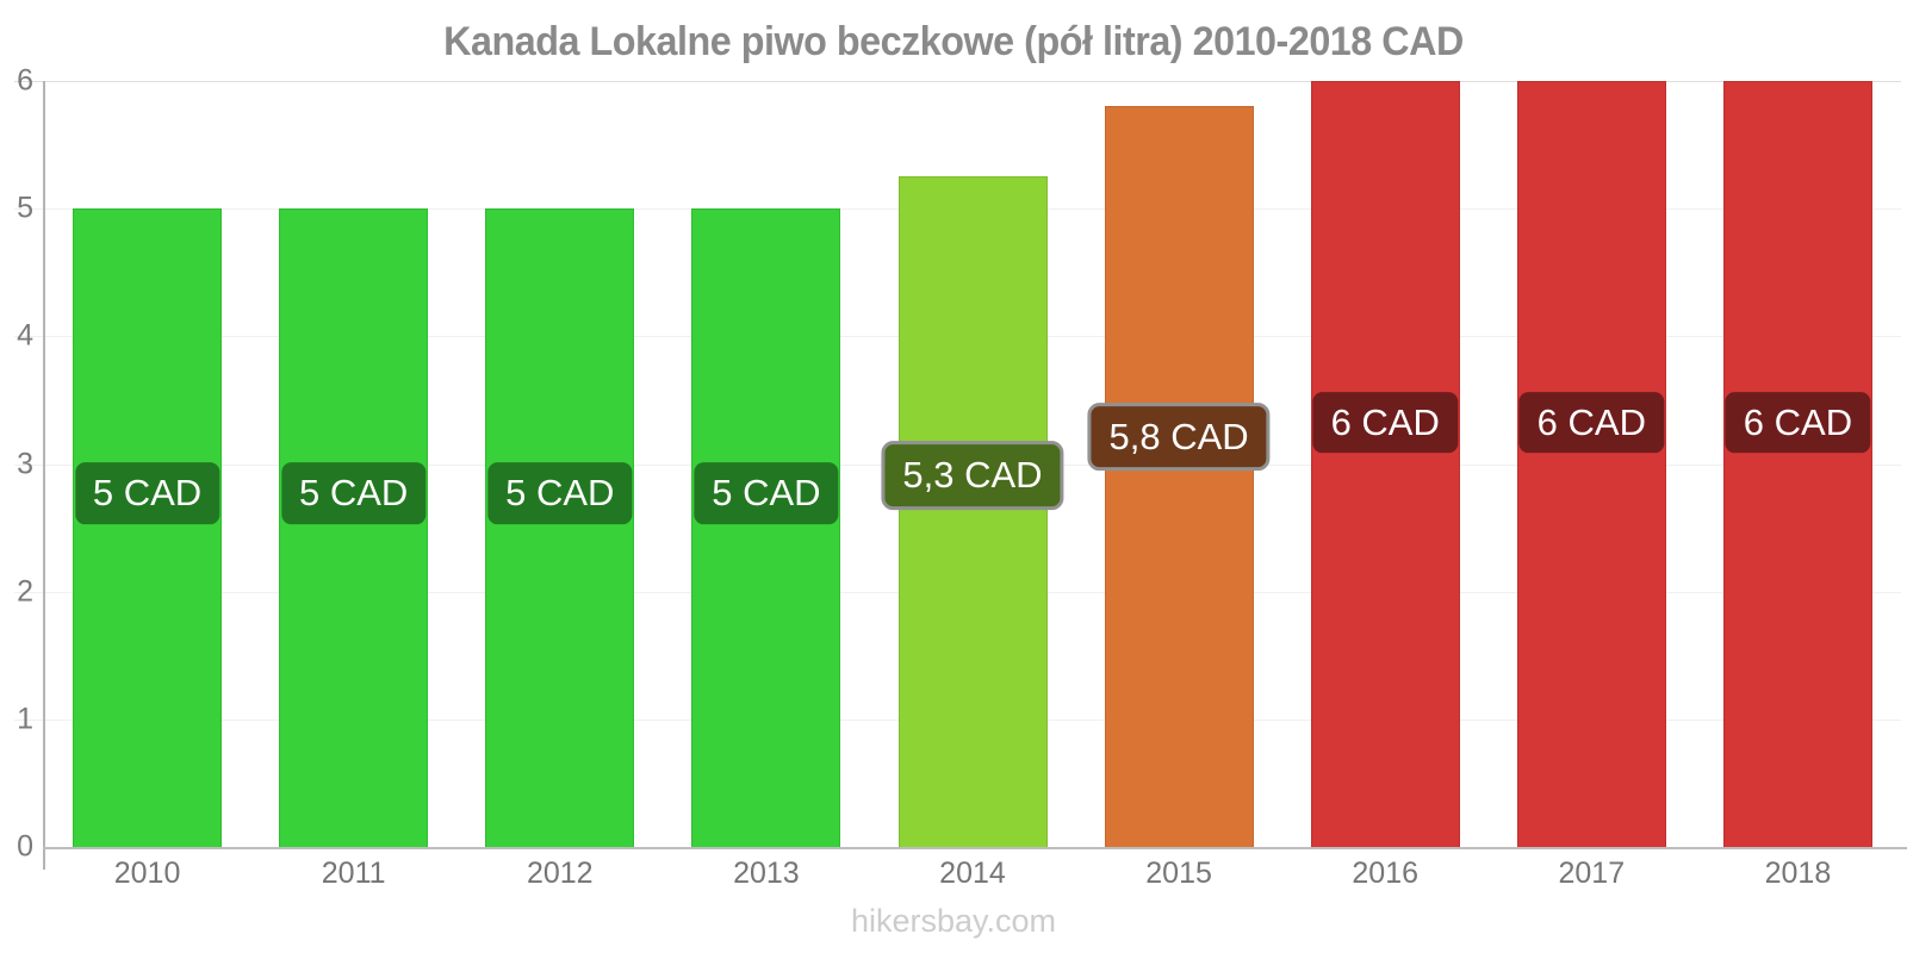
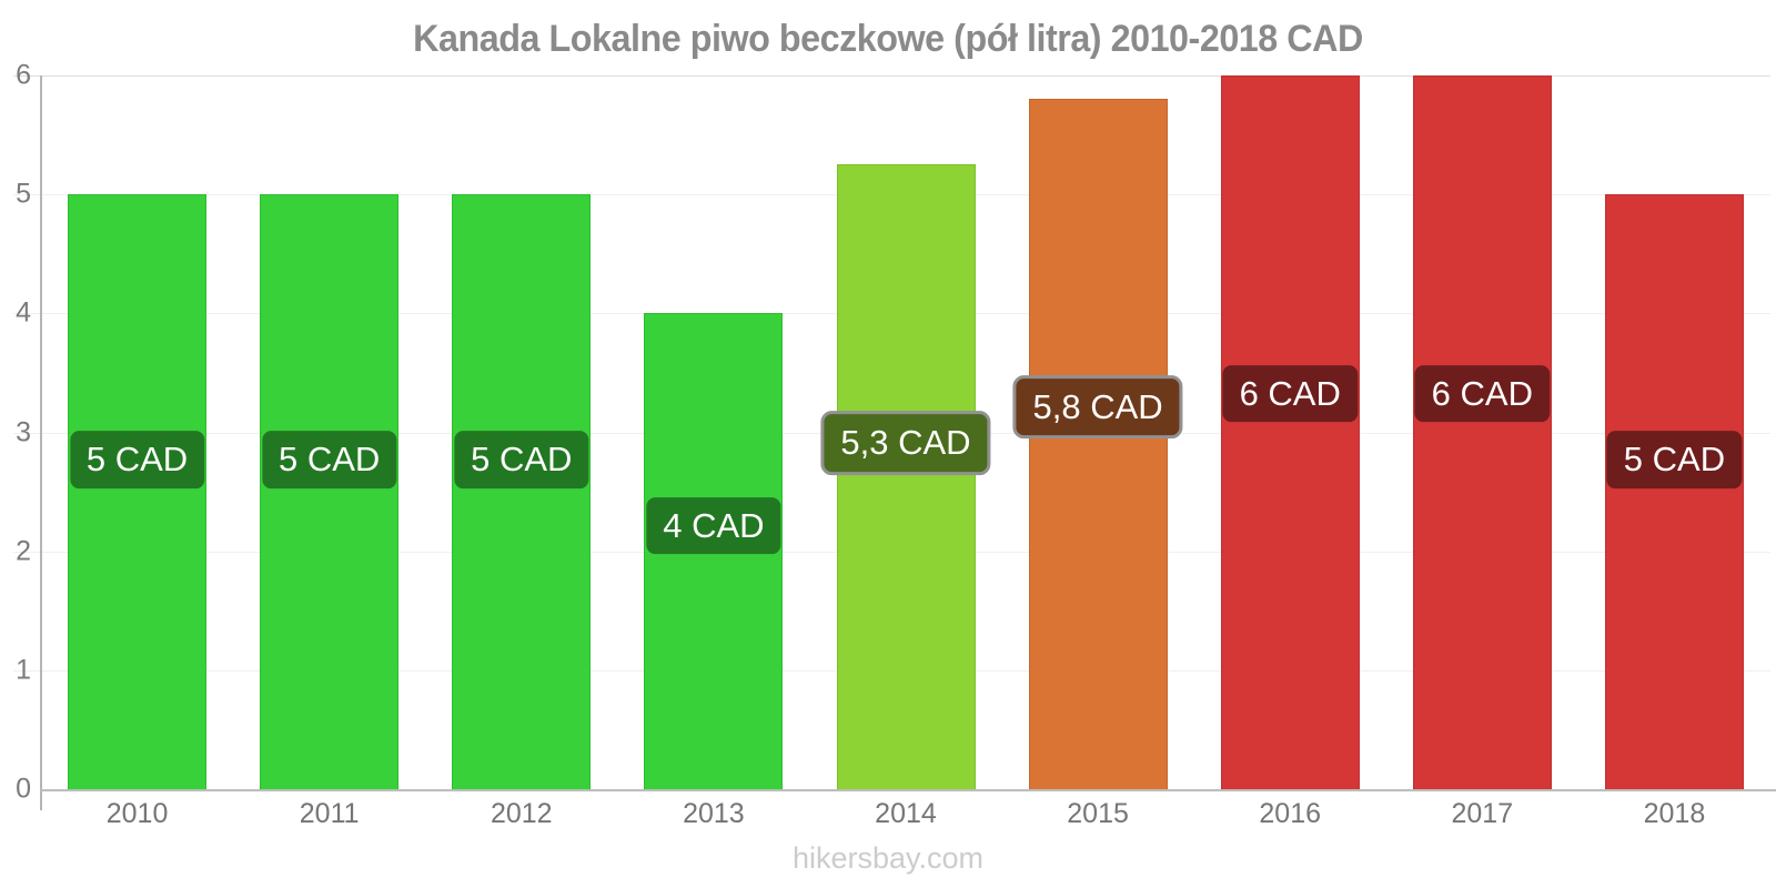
2013: 5 -> 4
2018: 6 -> 5
